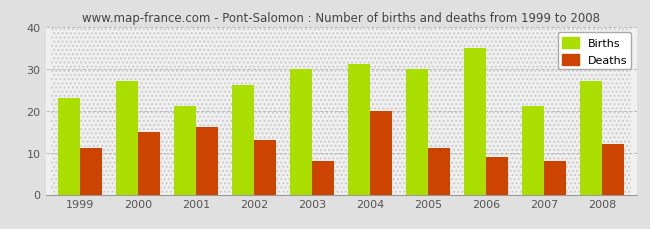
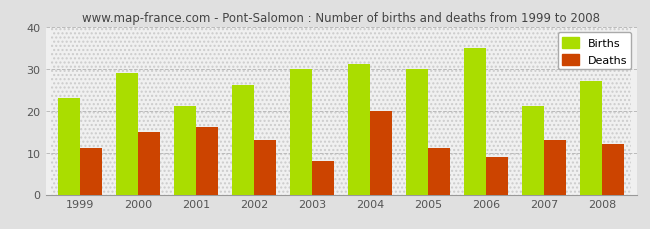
Births/2000: 27 -> 29
Deaths/2007: 8 -> 13
